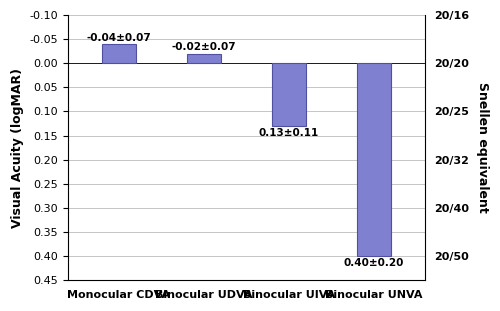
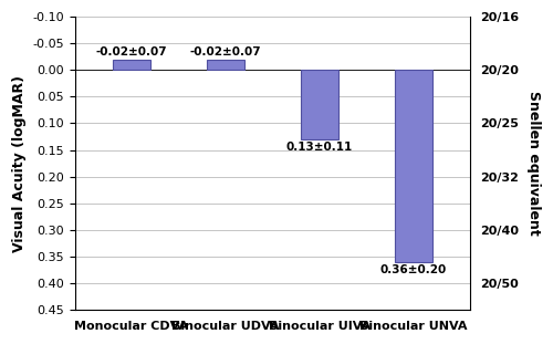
Monocular CDVA: -0.04 -> -0.02
Binocular UNVA: 0.40 -> 0.36
